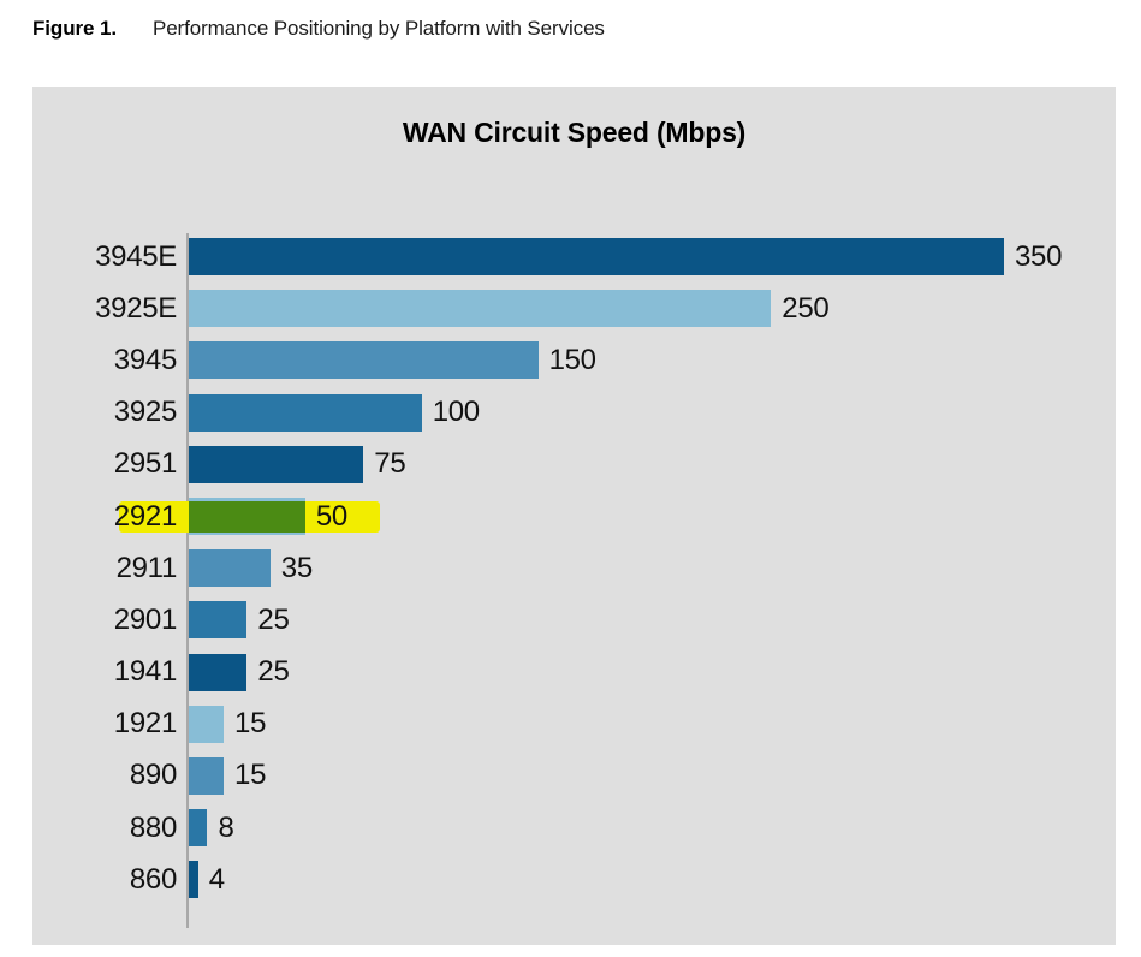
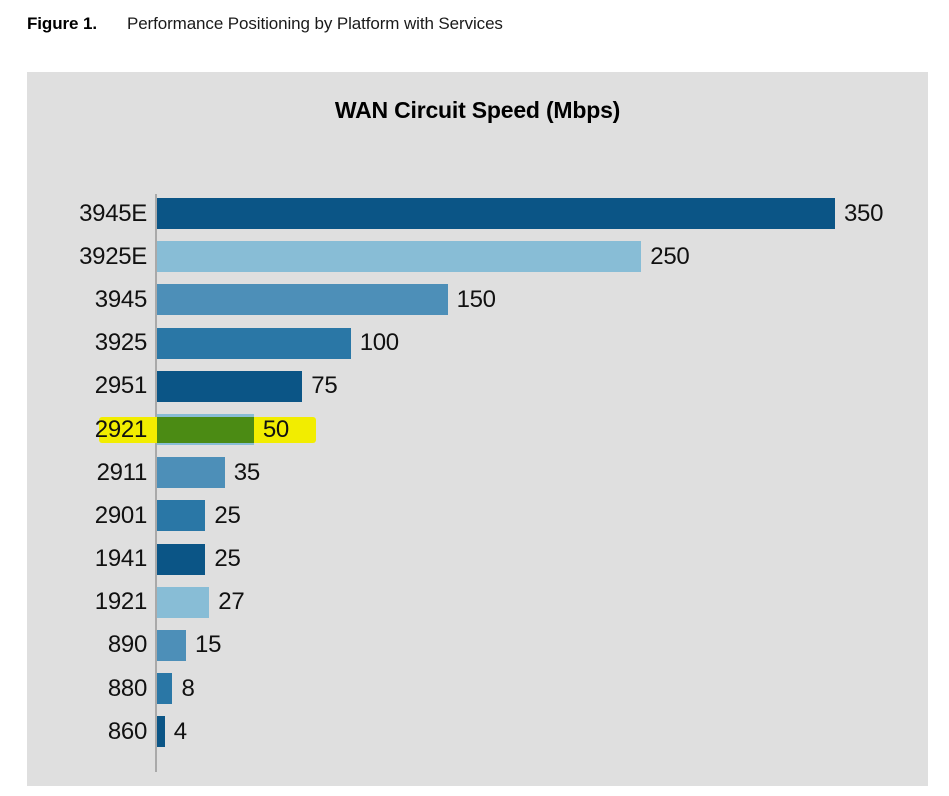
1921: 15 -> 27
